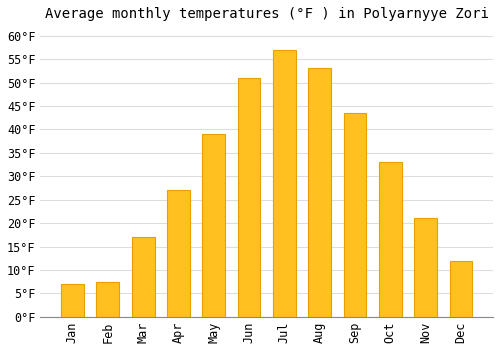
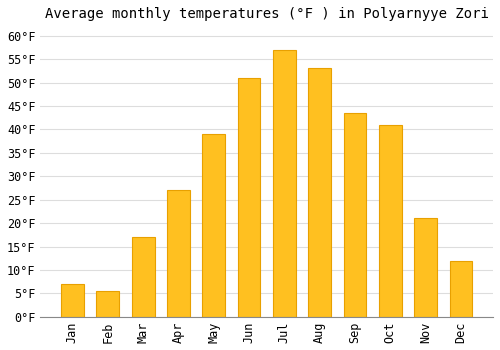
Feb: 7.5°F -> 5.5°F
Oct: 33.0°F -> 41.0°F
